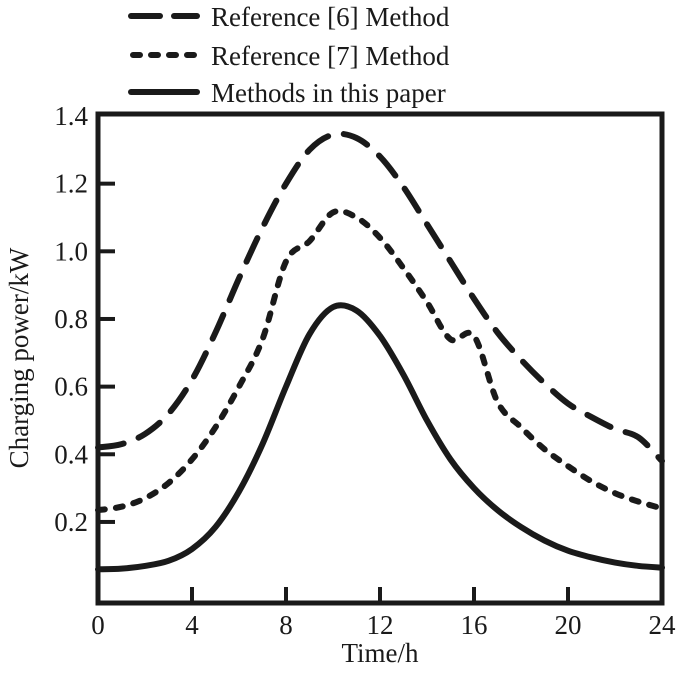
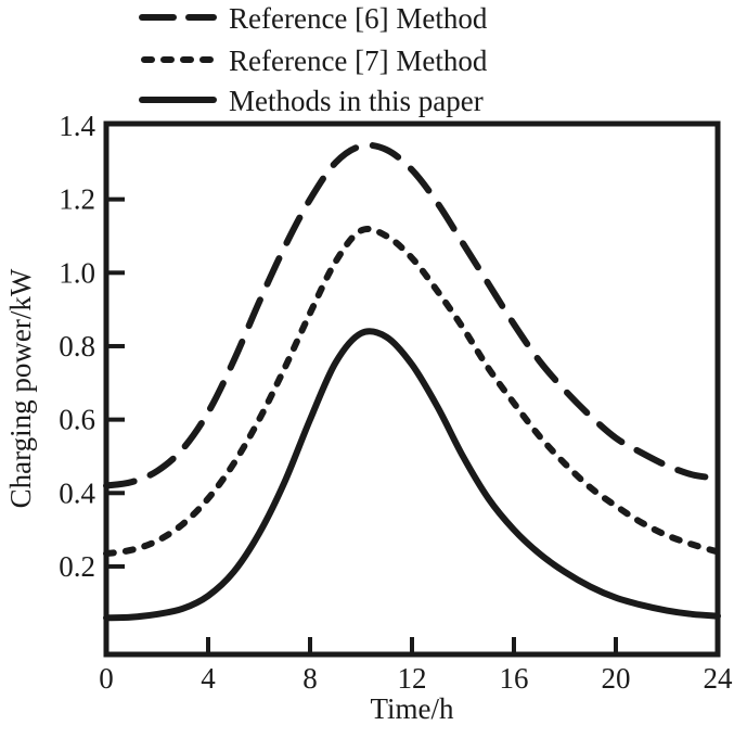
Reference [7] Method/8: 0.97 -> 0.89
Reference [7] Method/16: 0.75 -> 0.65
Reference [6] Method/24: 0.38 -> 0.44
